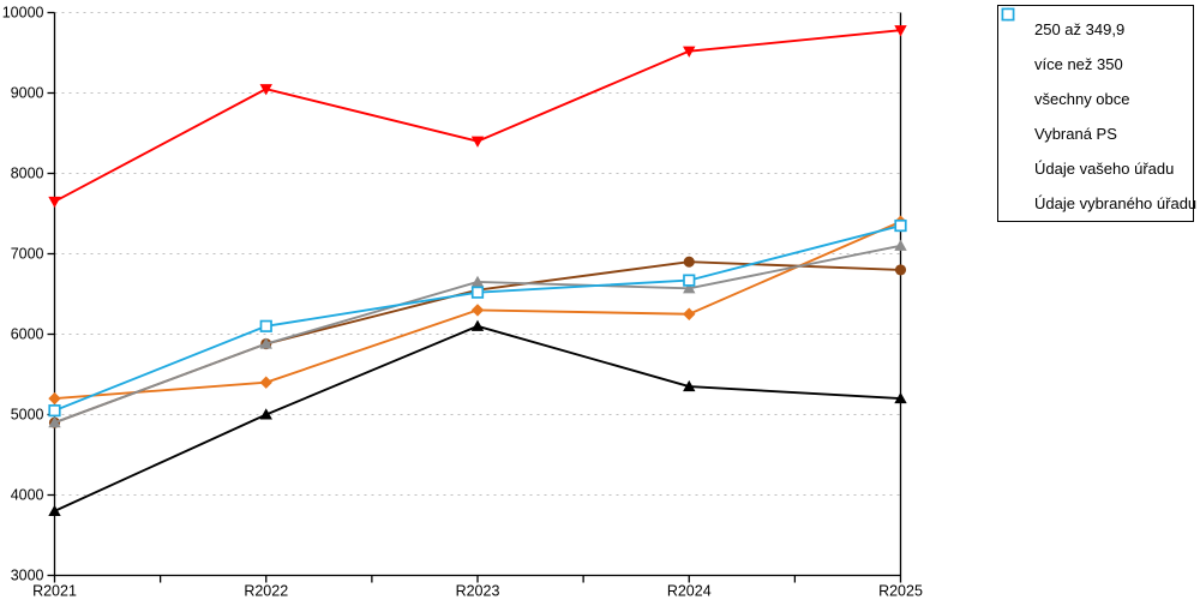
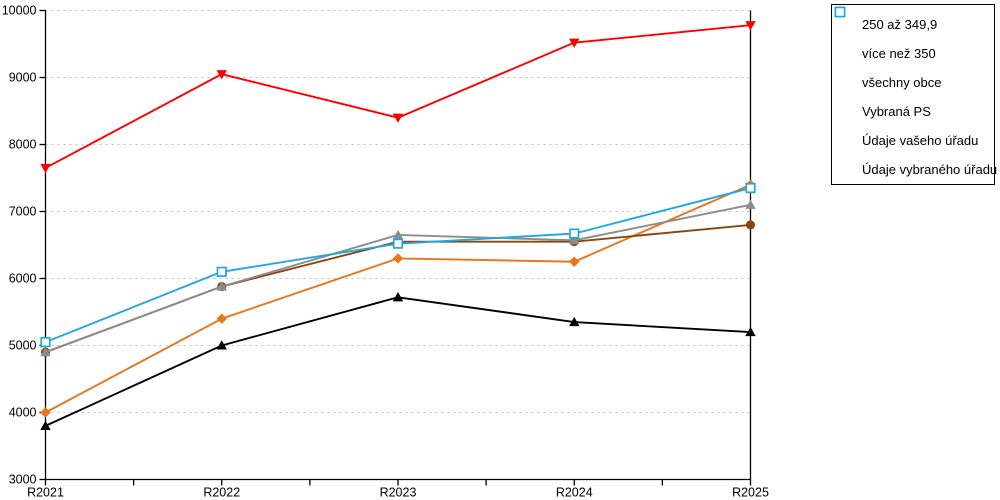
250 až 349,9/R2021: 5200 -> 4000
všechny obce/R2023: 6100 -> 5700
více než 350/R2024: 6900 -> 6600
